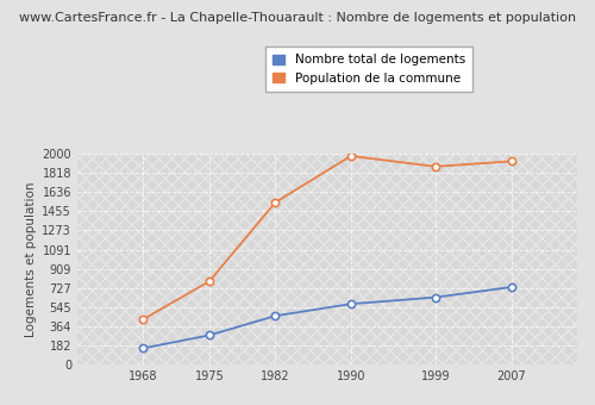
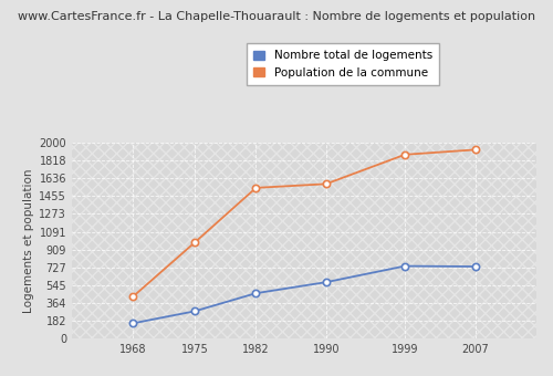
Population de la commune/1975: 790 -> 980
Population de la commune/1990: 1980 -> 1580
Nombre total de logements/1999: 640 -> 740
